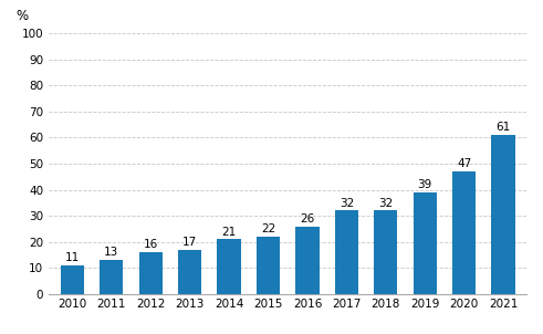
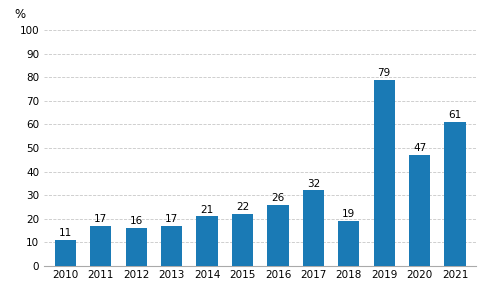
2011: 13 -> 17
2018: 32 -> 19
2019: 39 -> 79
